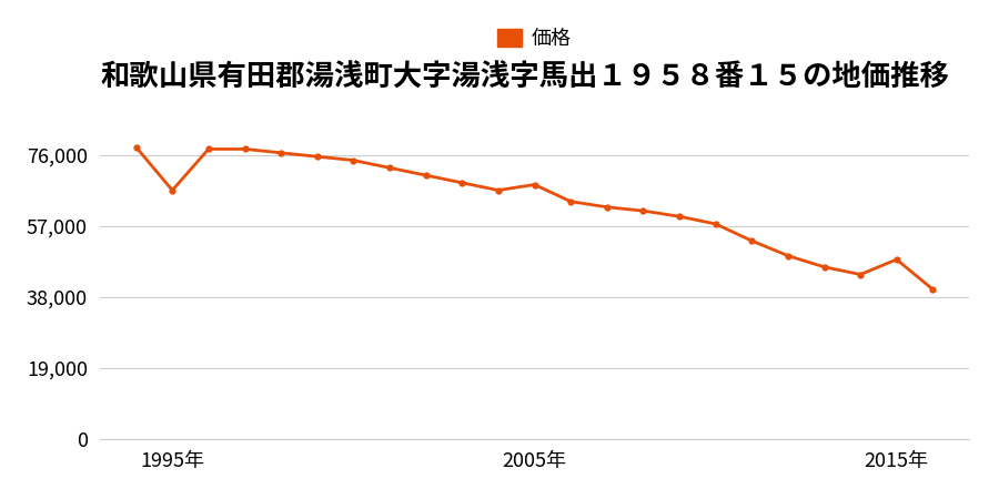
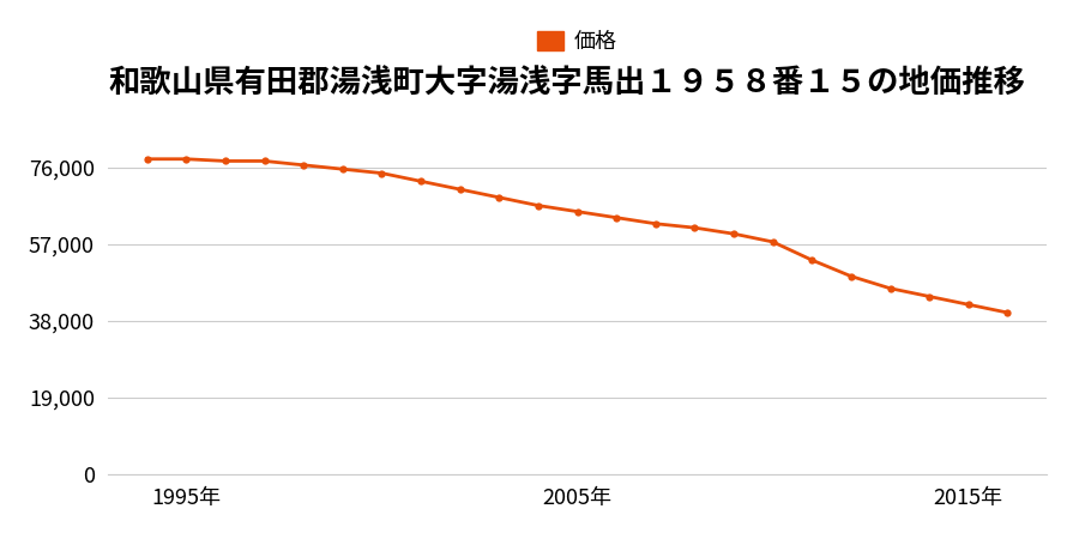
1995年: 66,500 -> 78,000
2005年: 68,000 -> 65,000
2015年: 48,000 -> 42,000
